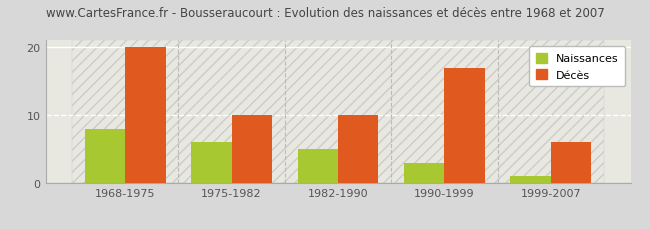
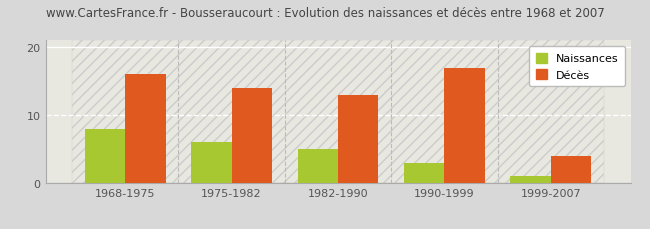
Décès/1968-1975: 20 -> 16
Décès/1975-1982: 10 -> 14
Décès/1982-1990: 10 -> 13
Décès/1999-2007: 6 -> 4
